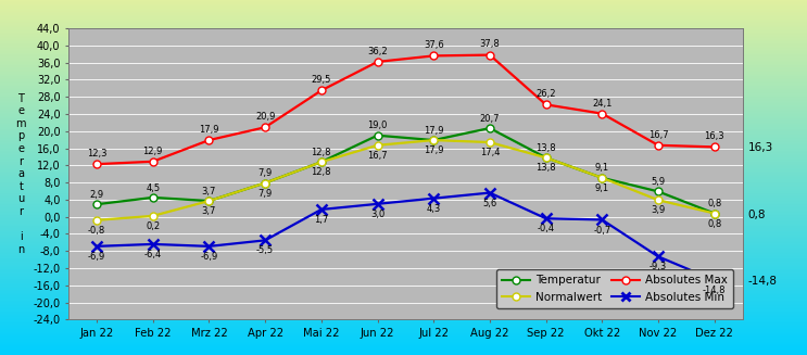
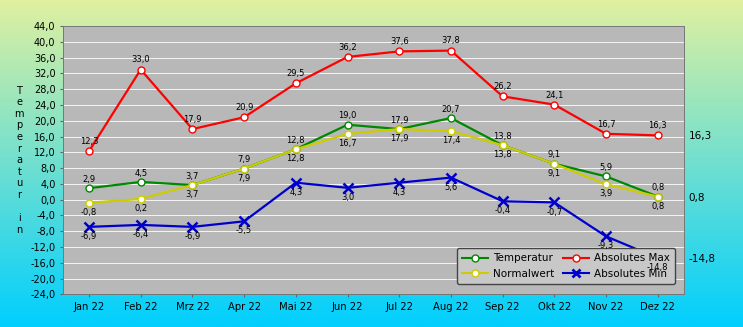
Absolutes Max/Feb 22: 12,9 -> 33,0
Absolutes Min/Mai 22: 1,7 -> 4,3
